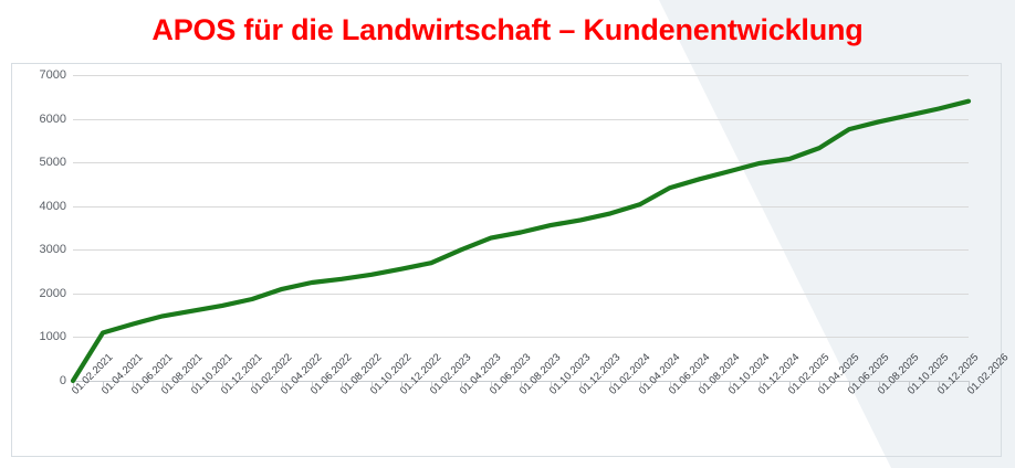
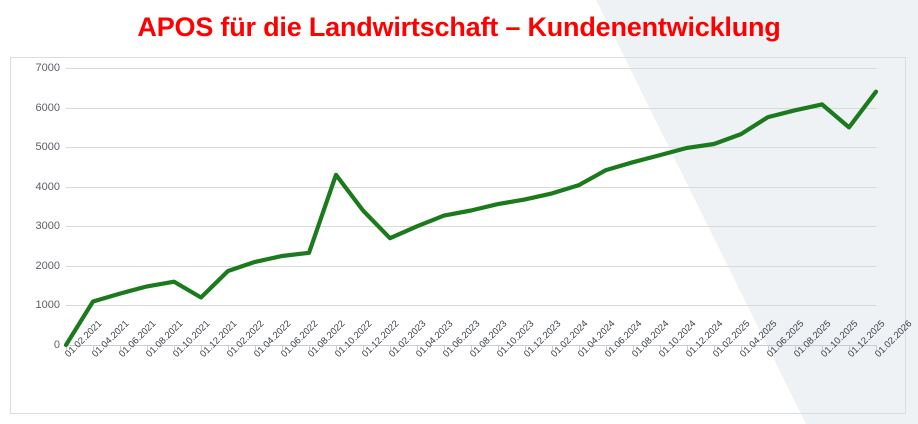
01.12.2021: 1700 -> 1200
01.10.2022: 2400 -> 4300
01.12.2022: 2600 -> 3400
01.12.2025: 6200 -> 5500
